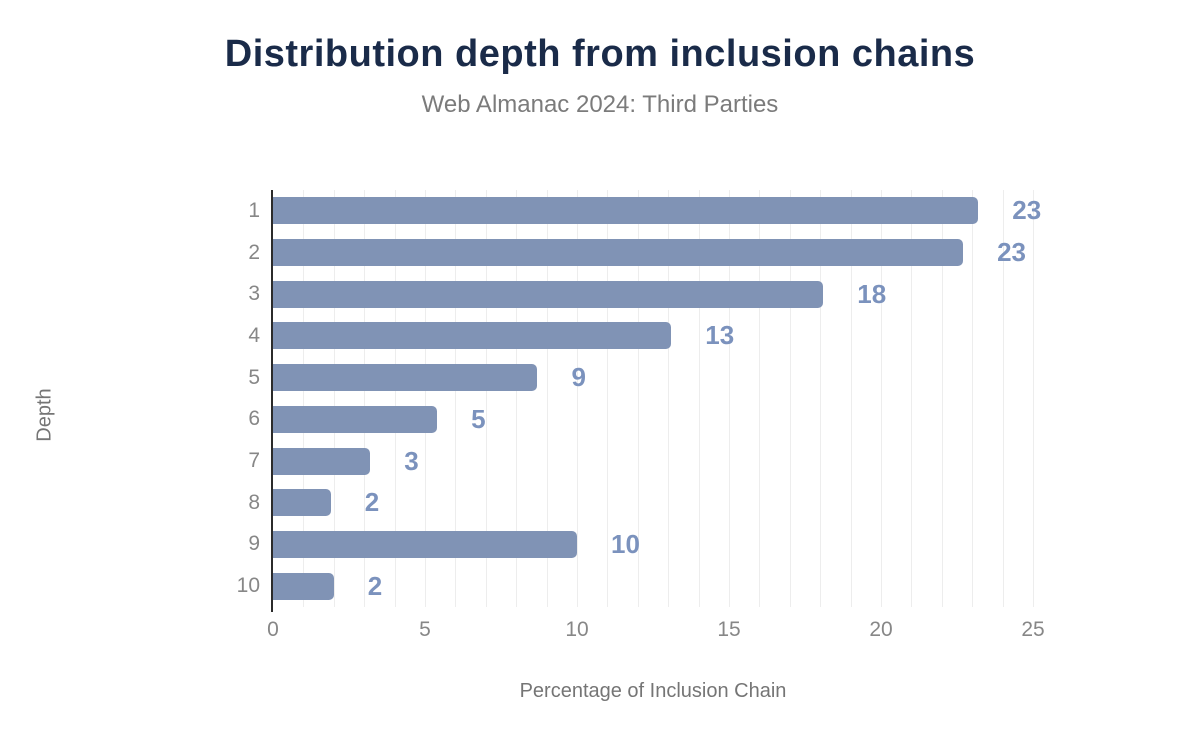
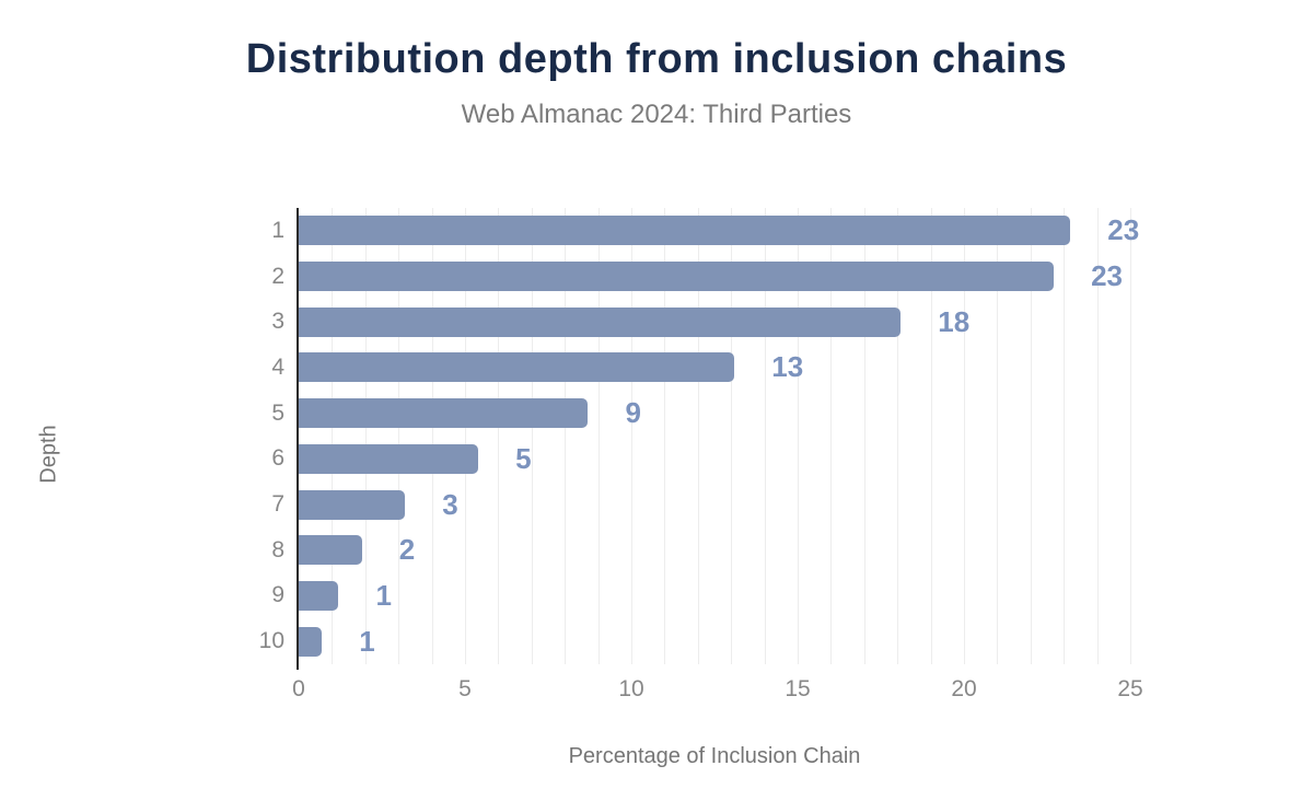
9: 10 -> 1
10: 2 -> 1
